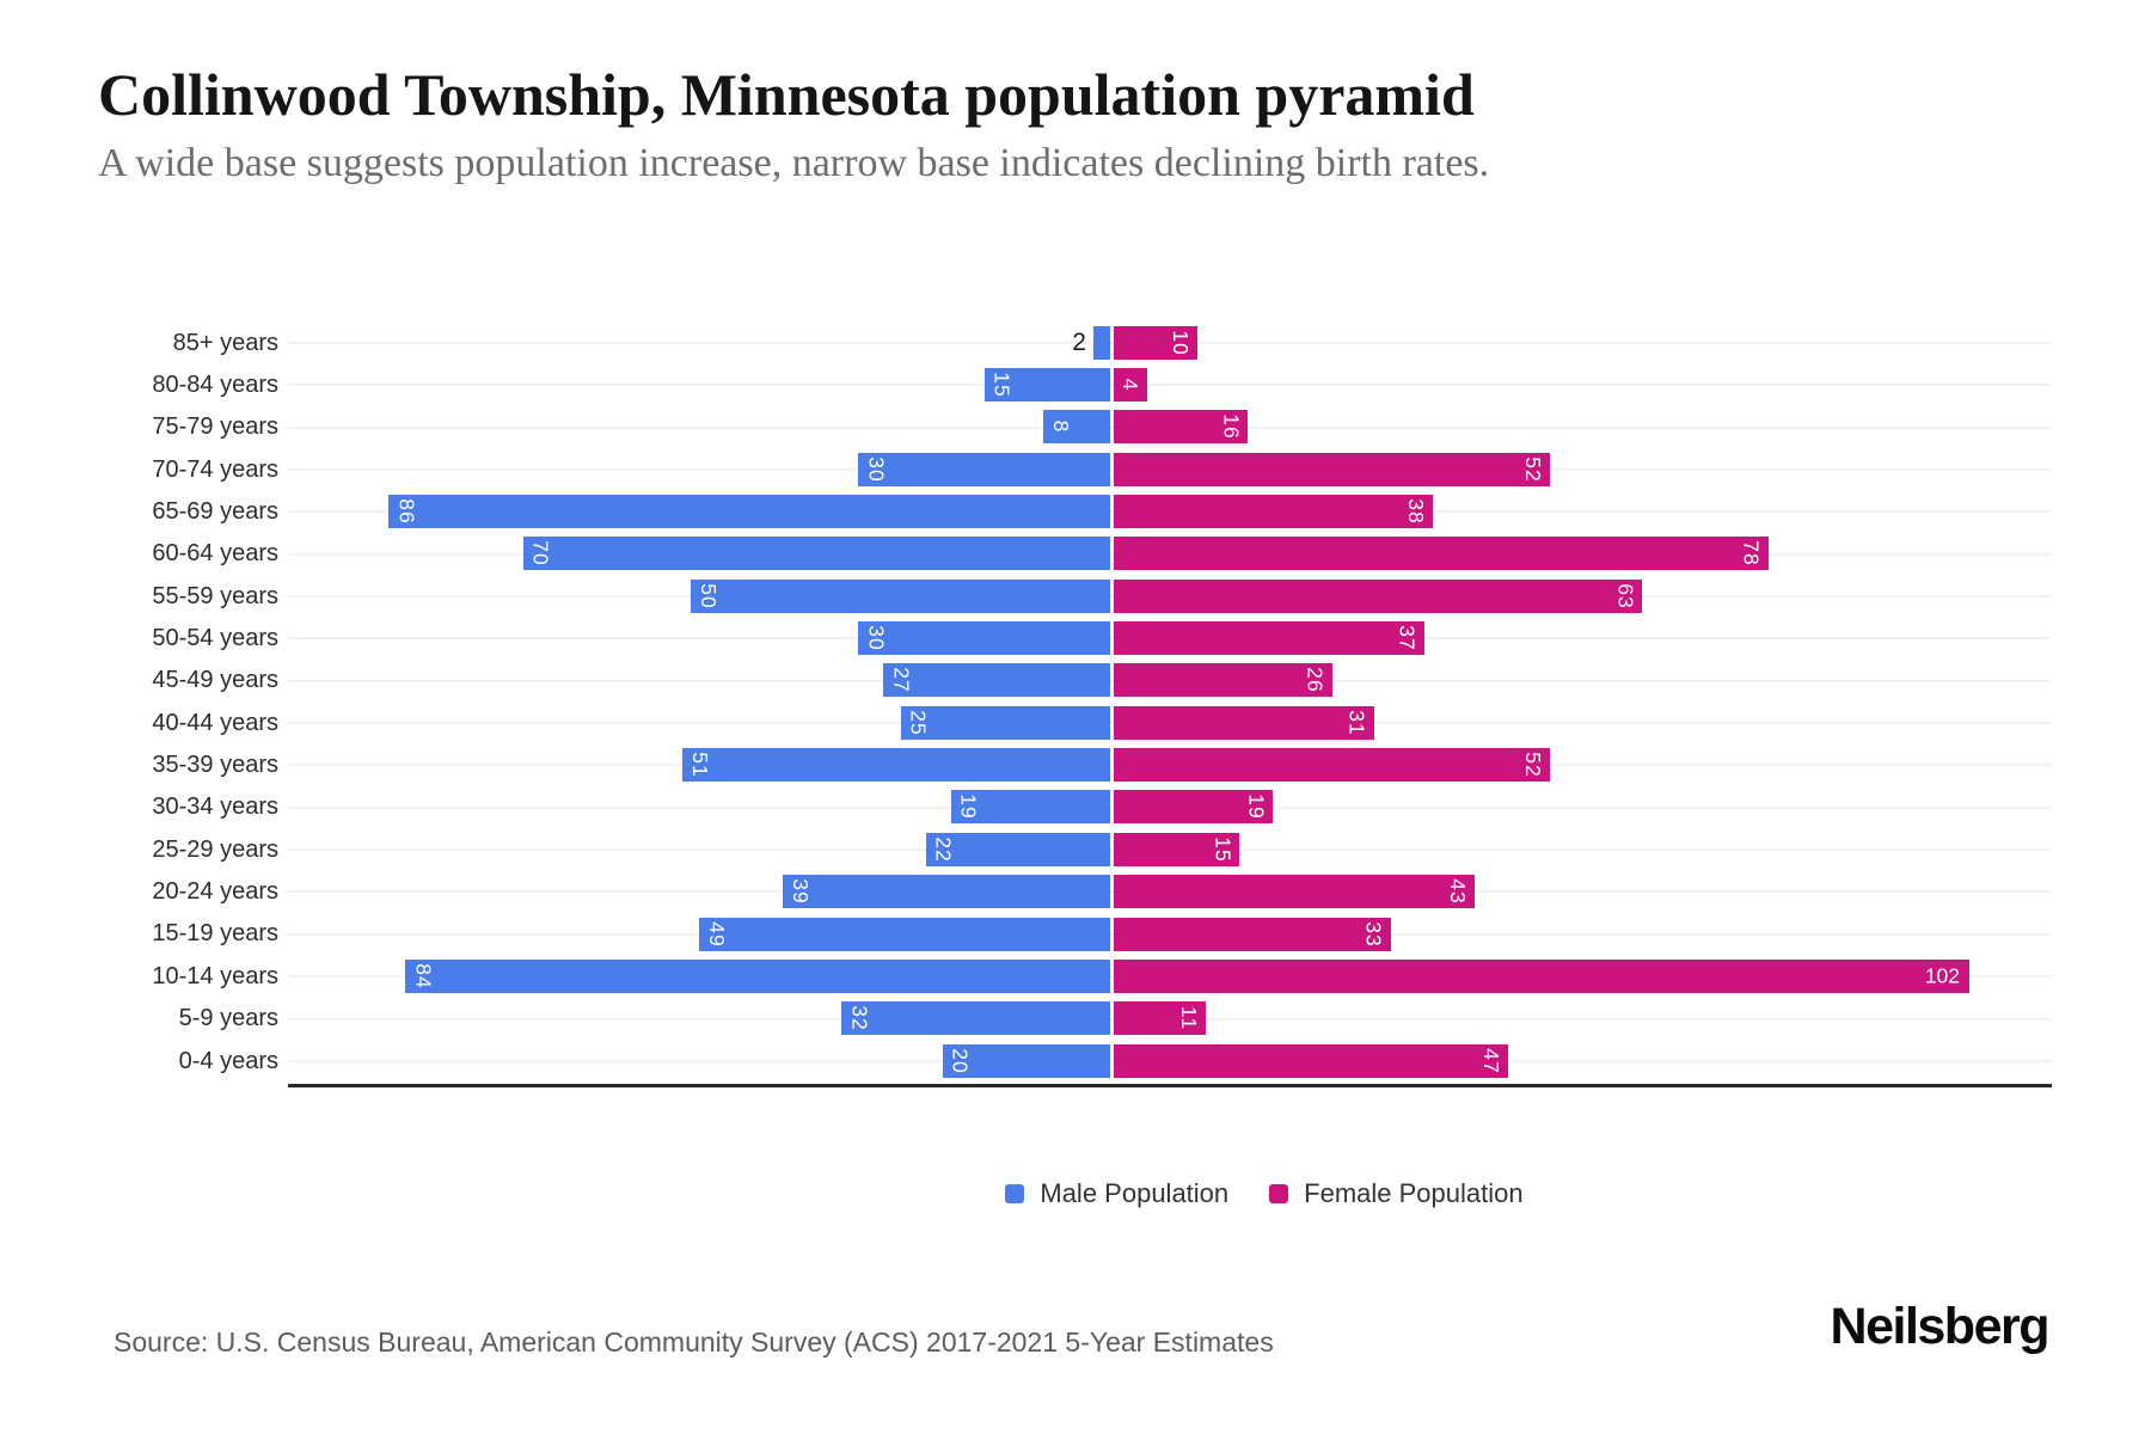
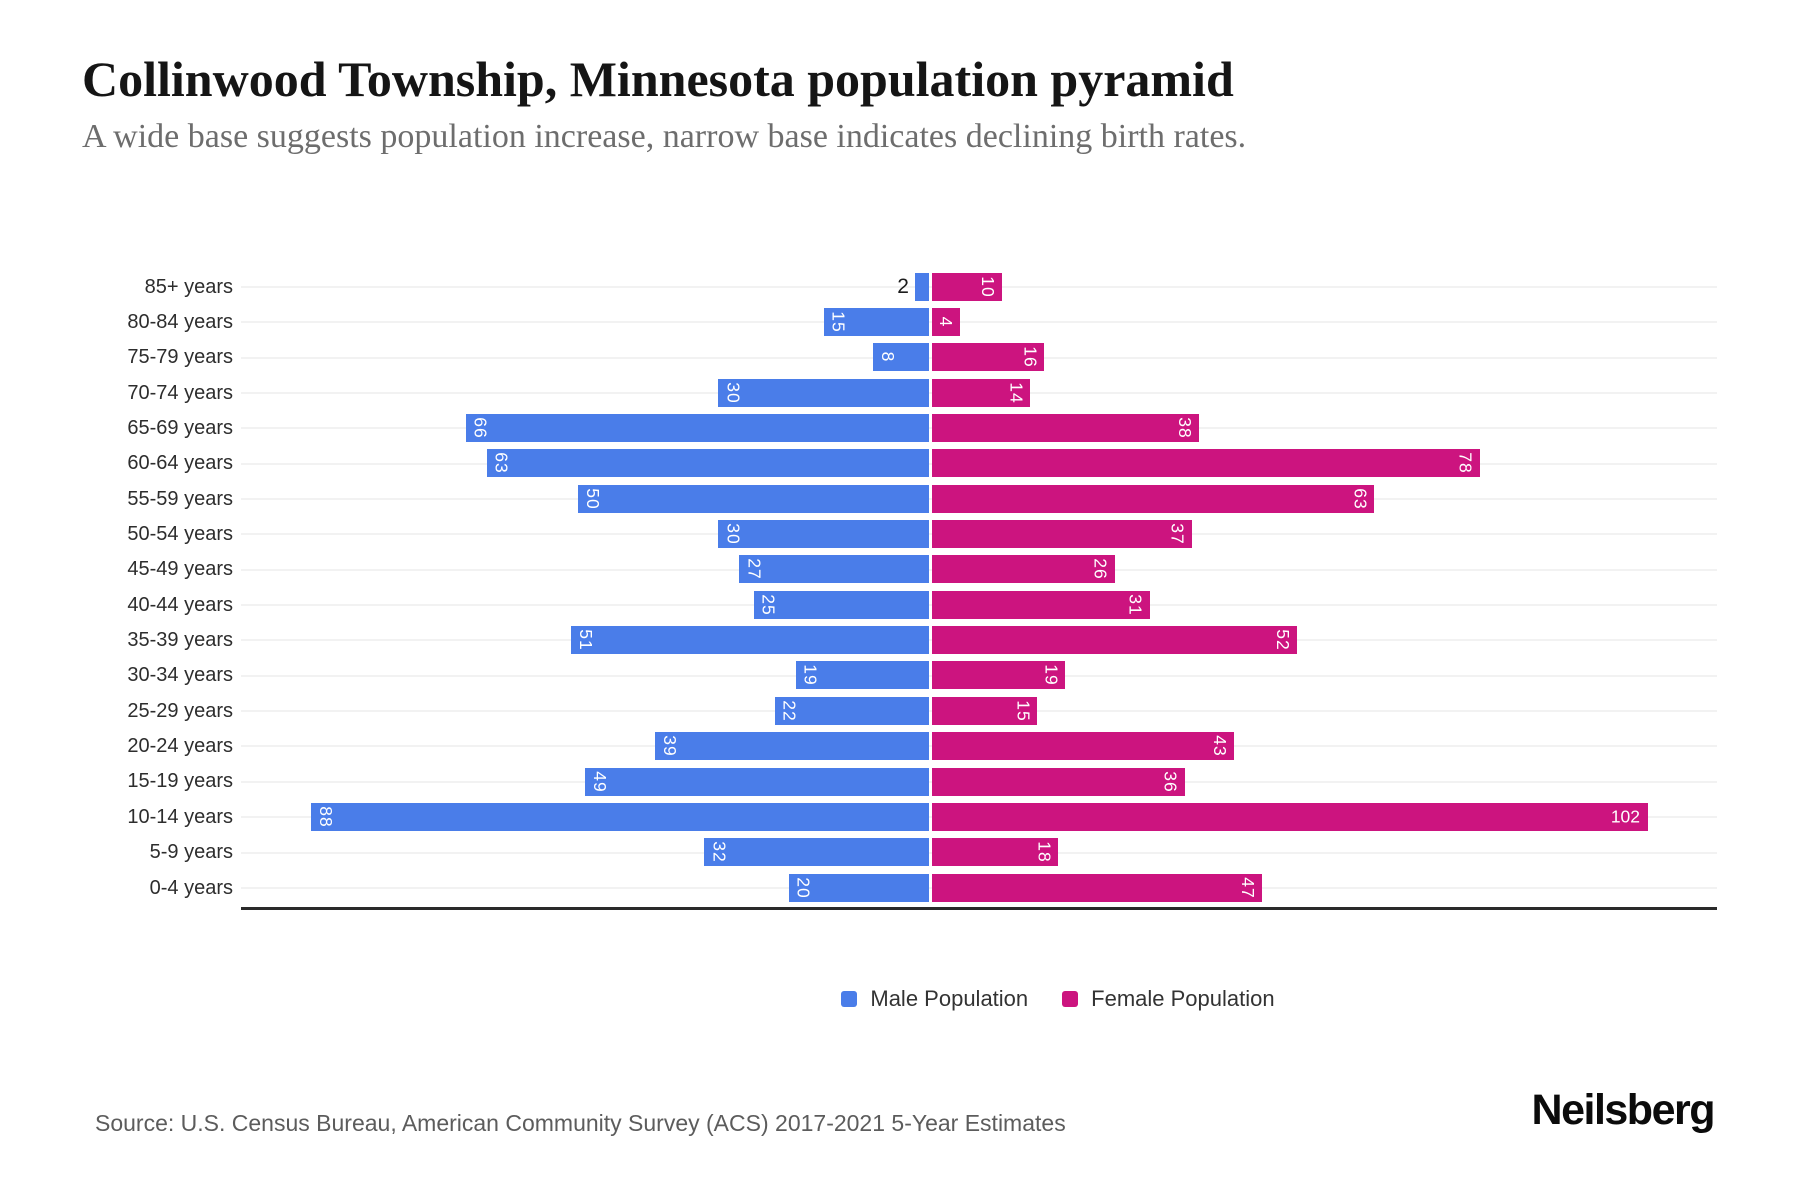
Female Population/70-74 years: 52 -> 14
Male Population/65-69 years: 86 -> 66
Male Population/60-64 years: 70 -> 63
Female Population/15-19 years: 33 -> 36
Male Population/10-14 years: 84 -> 88
Female Population/5-9 years: 11 -> 18
